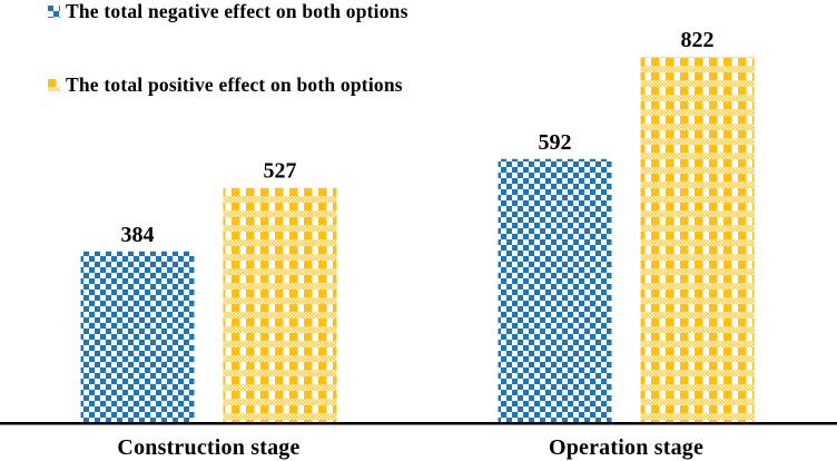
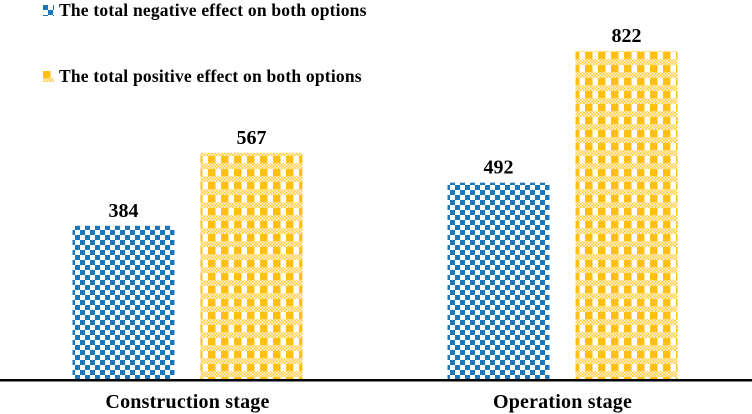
The total positive effect on both options/Construction stage: 527 -> 567
The total negative effect on both options/Operation stage: 592 -> 492
